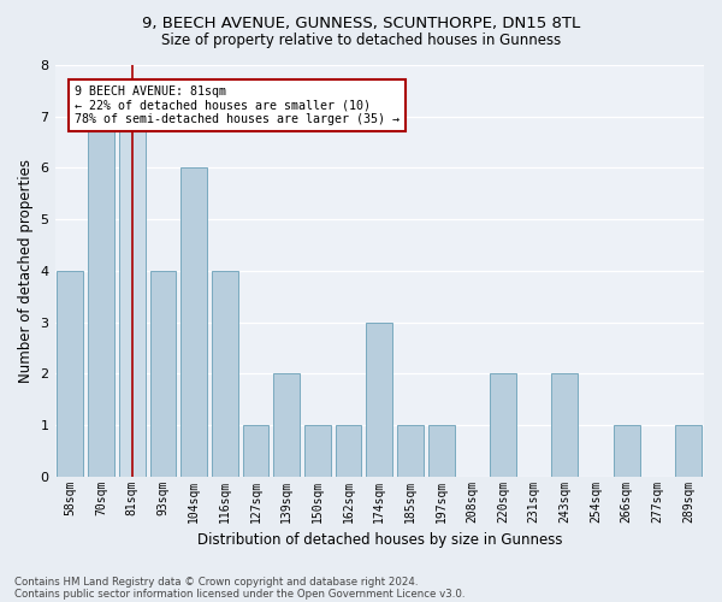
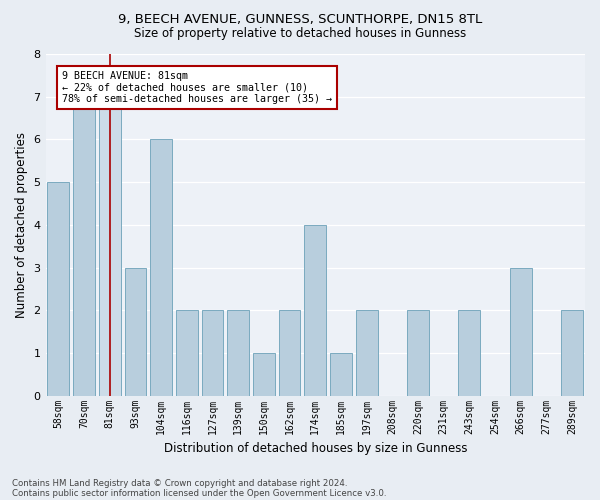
58sqm: 4 -> 5
93sqm: 4 -> 3
116sqm: 4 -> 2
127sqm: 1 -> 2
162sqm: 1 -> 2
174sqm: 3 -> 4
197sqm: 1 -> 2
266sqm: 1 -> 3
289sqm: 1 -> 2
